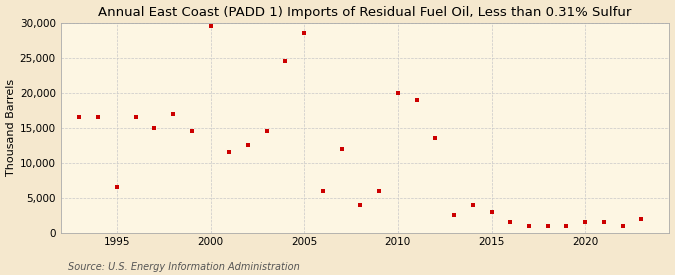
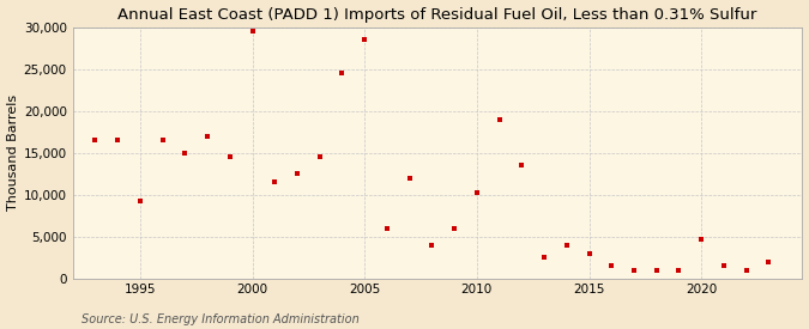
1995: 6,500 -> 9,200
2010: 20,000 -> 10,200
2020: 1,500 -> 4,600
